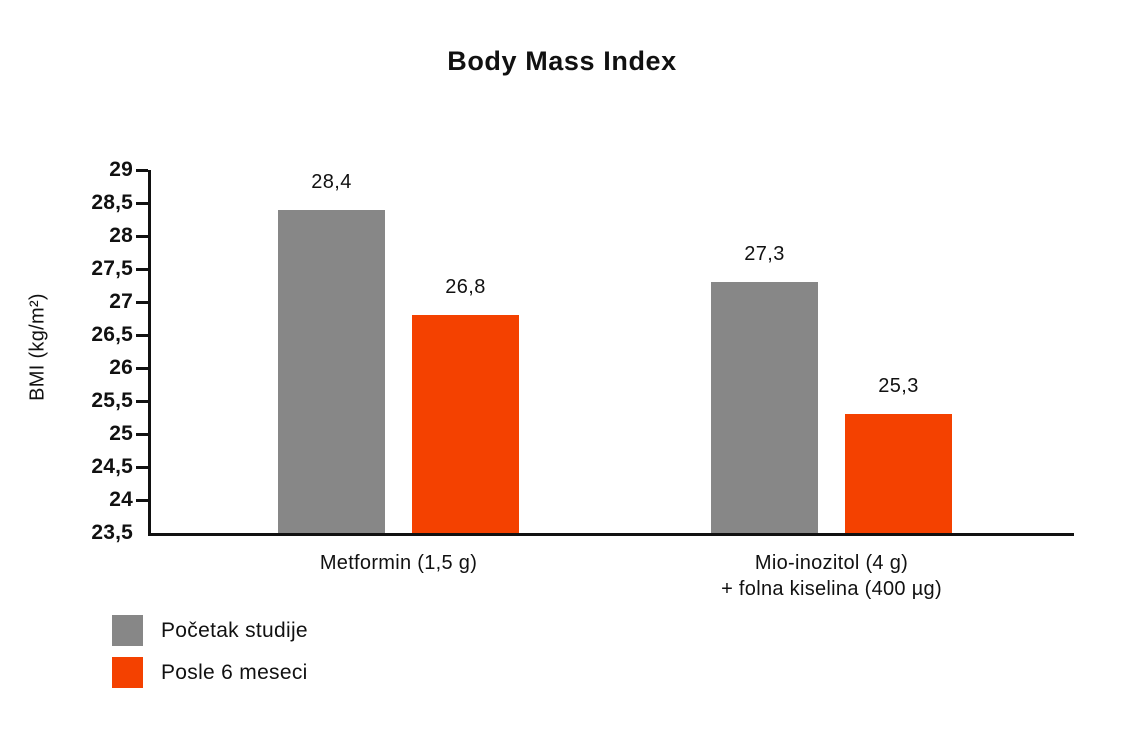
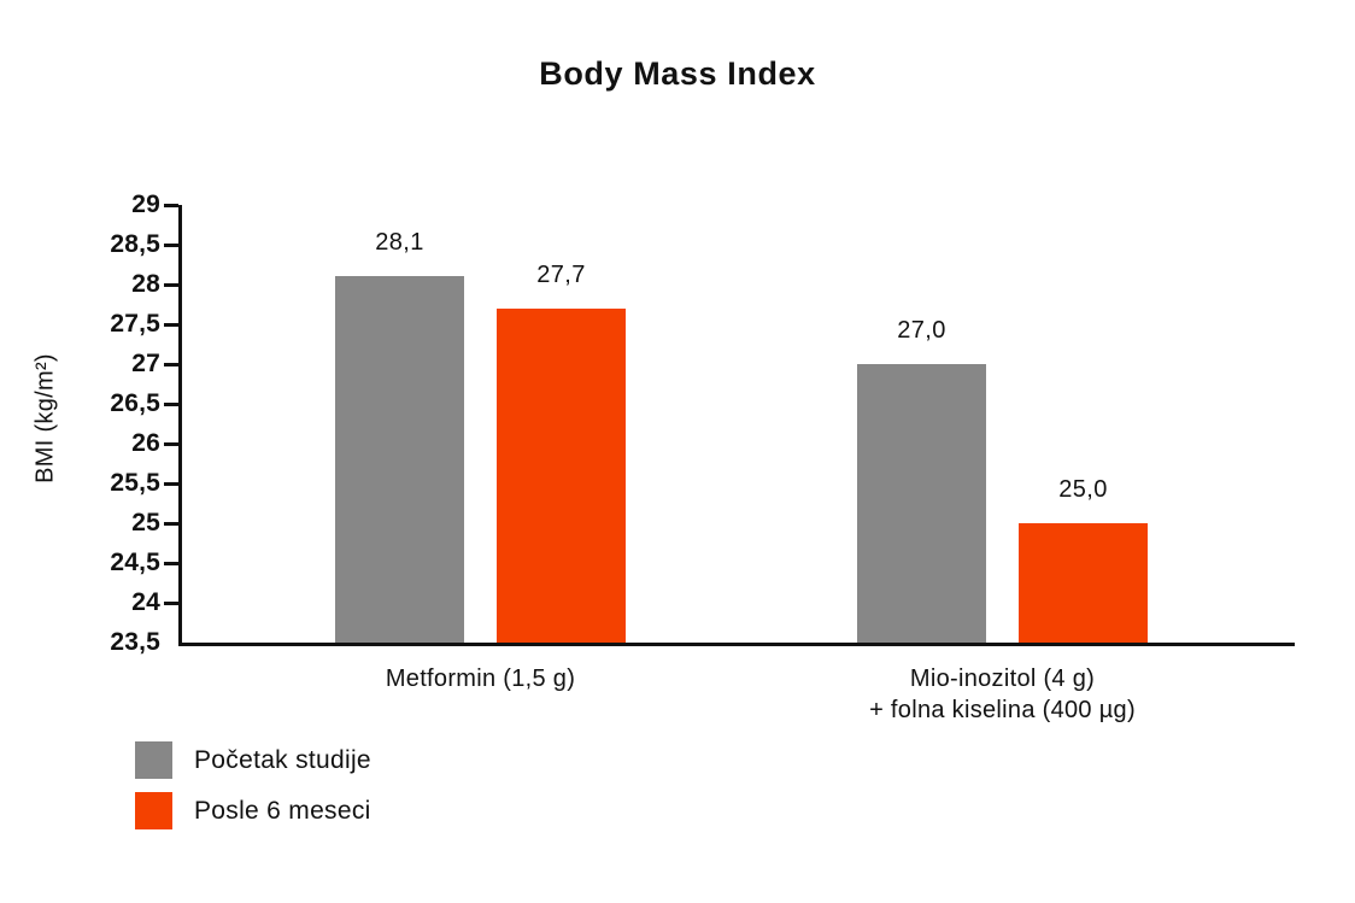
Početak studije/Metformin (1,5 g): 28,4 -> 28,1
Posle 6 meseci/Metformin (1,5 g): 26,8 -> 27,7
Početak studije/Mio-inozitol (4 g) + folna kiselina (400 µg): 27,3 -> 27,0
Posle 6 meseci/Mio-inozitol (4 g) + folna kiselina (400 µg): 25,3 -> 25,0
